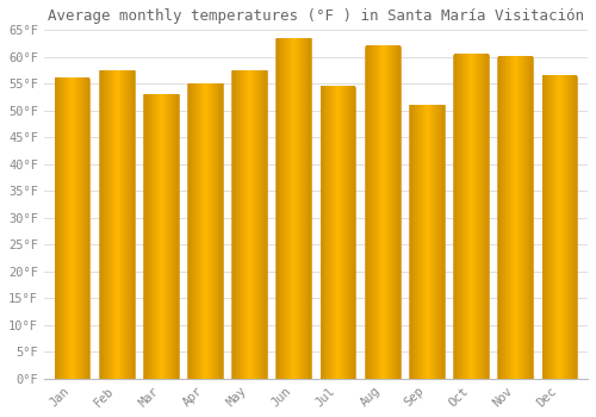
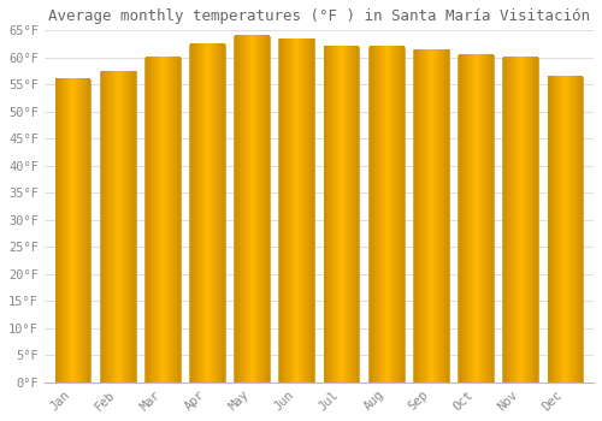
Mar: 53.0°F -> 60.0°F
Apr: 55.0°F -> 62.5°F
May: 57.5°F -> 64.0°F
Jul: 54.5°F -> 62.0°F
Sep: 51.0°F -> 61.5°F
